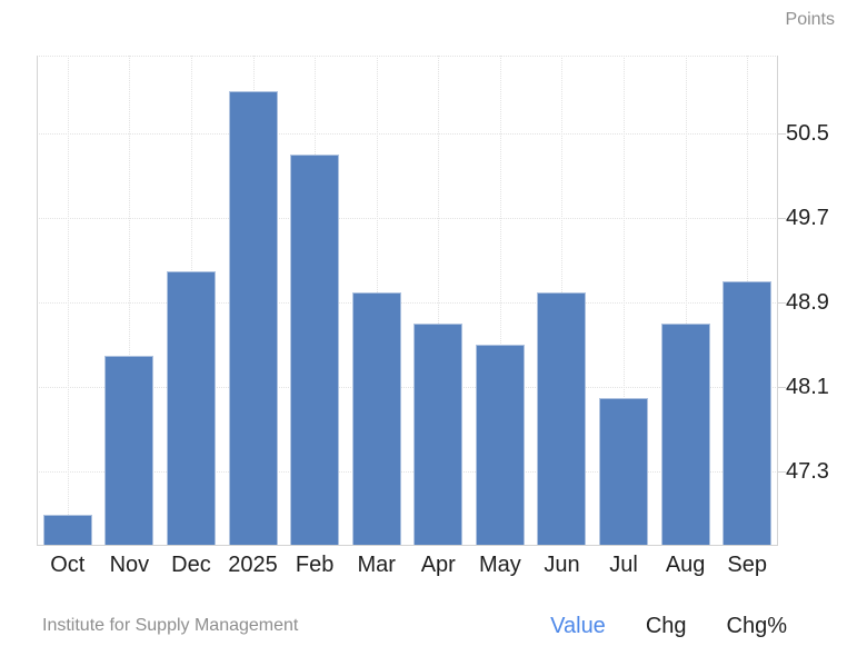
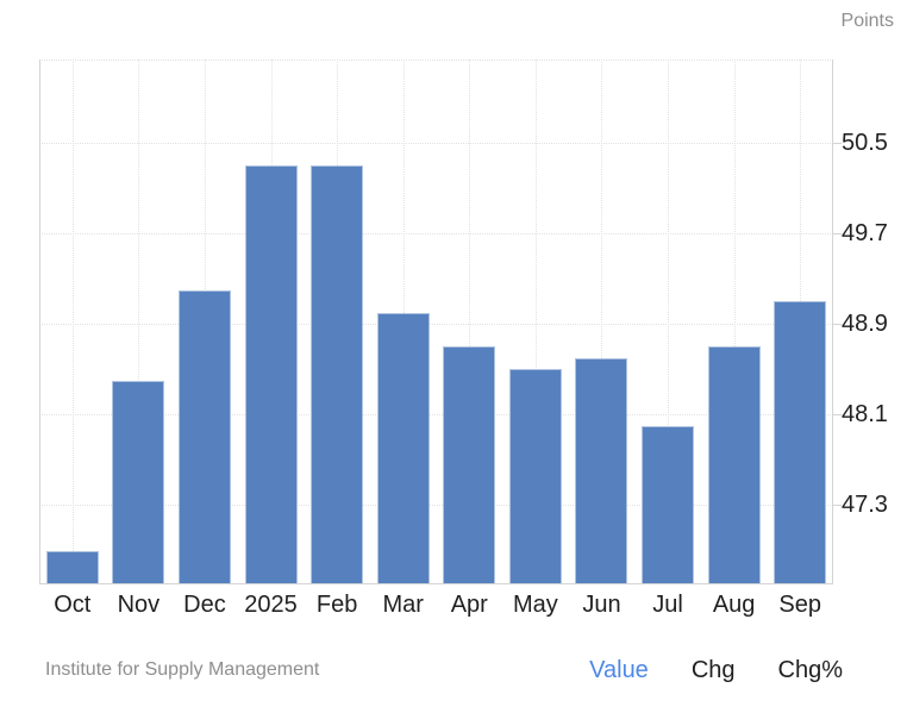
2025: 50.9 -> 50.3
Jun: 49.0 -> 48.6
